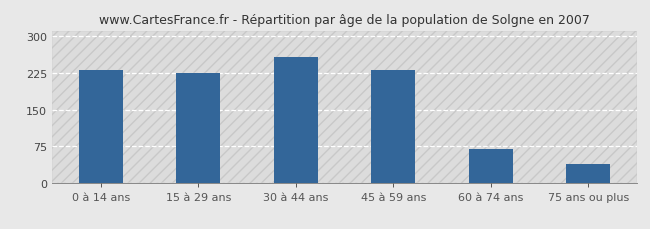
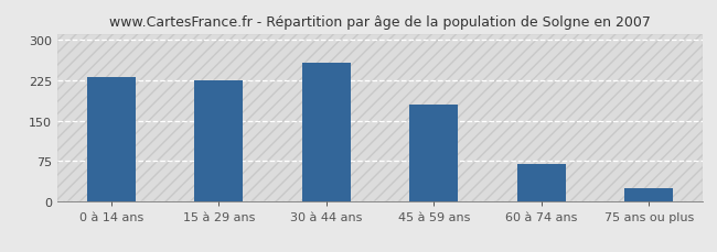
45 à 59 ans: 231 -> 180
75 ans ou plus: 38 -> 25
